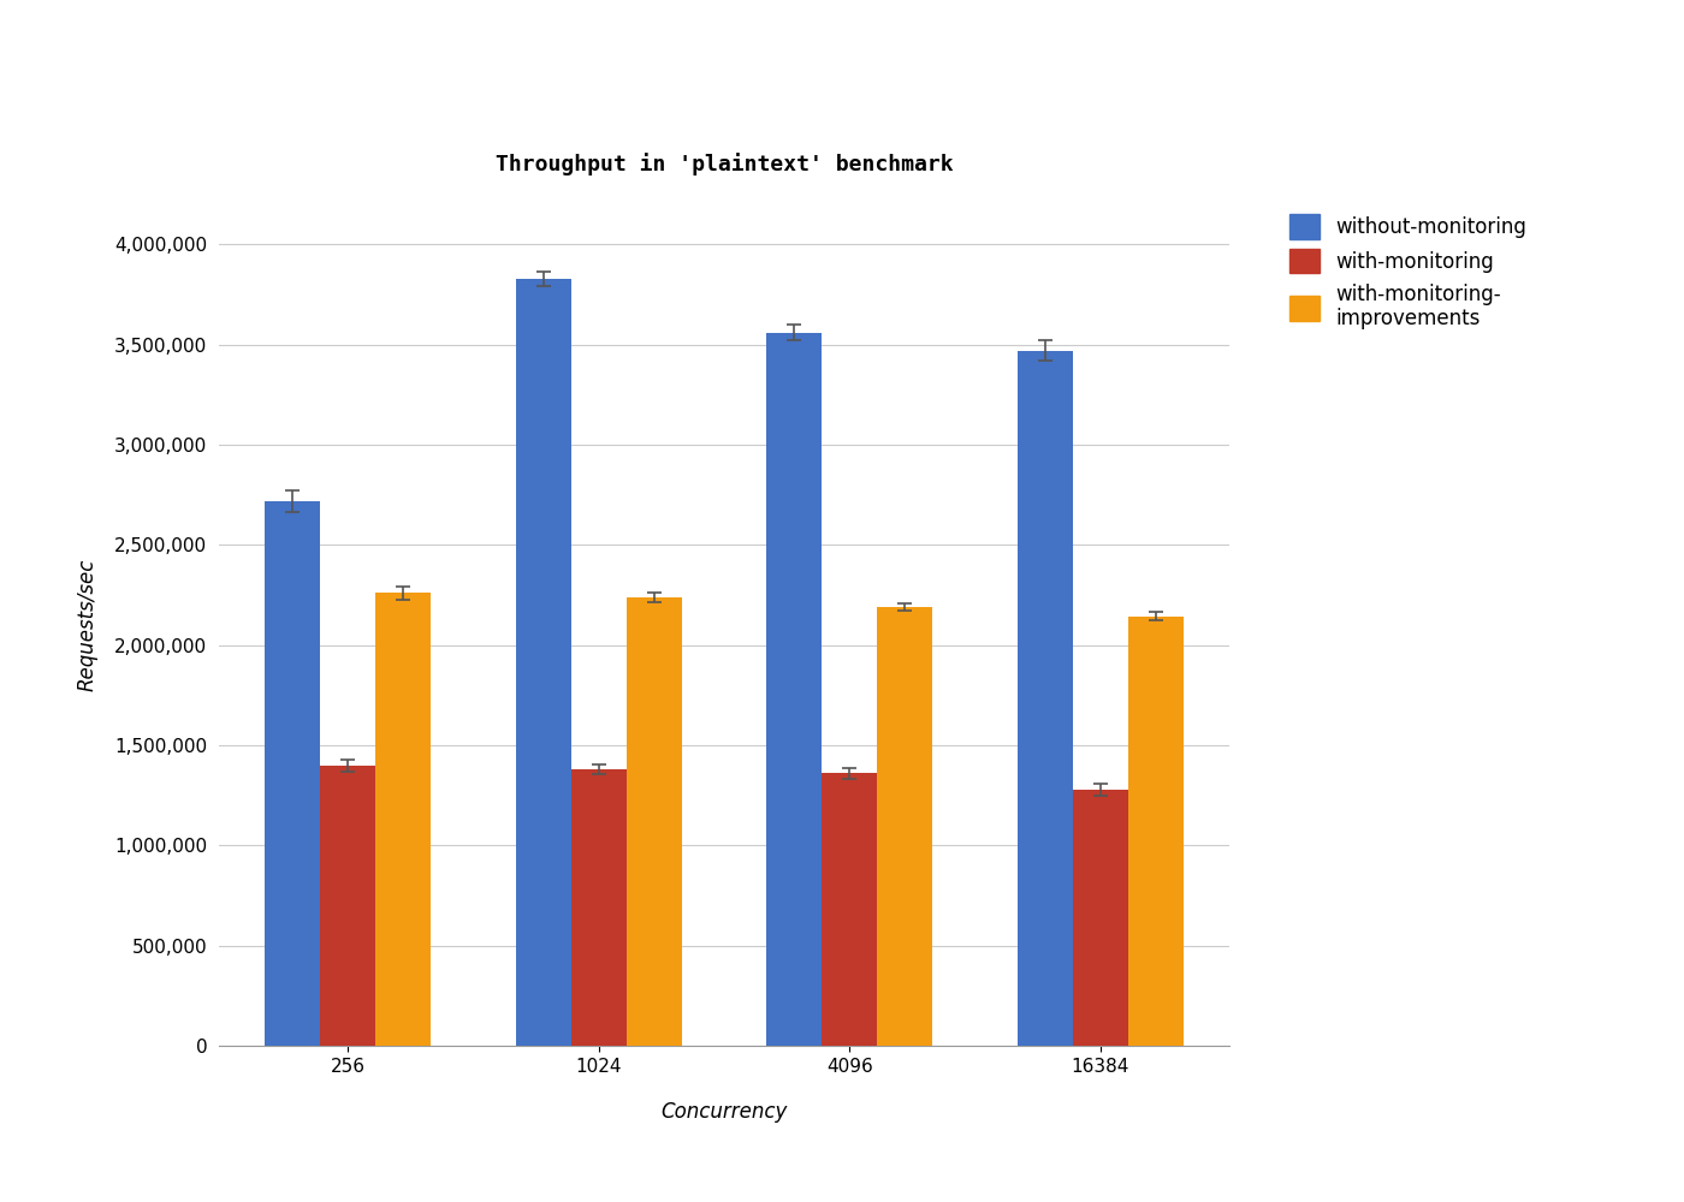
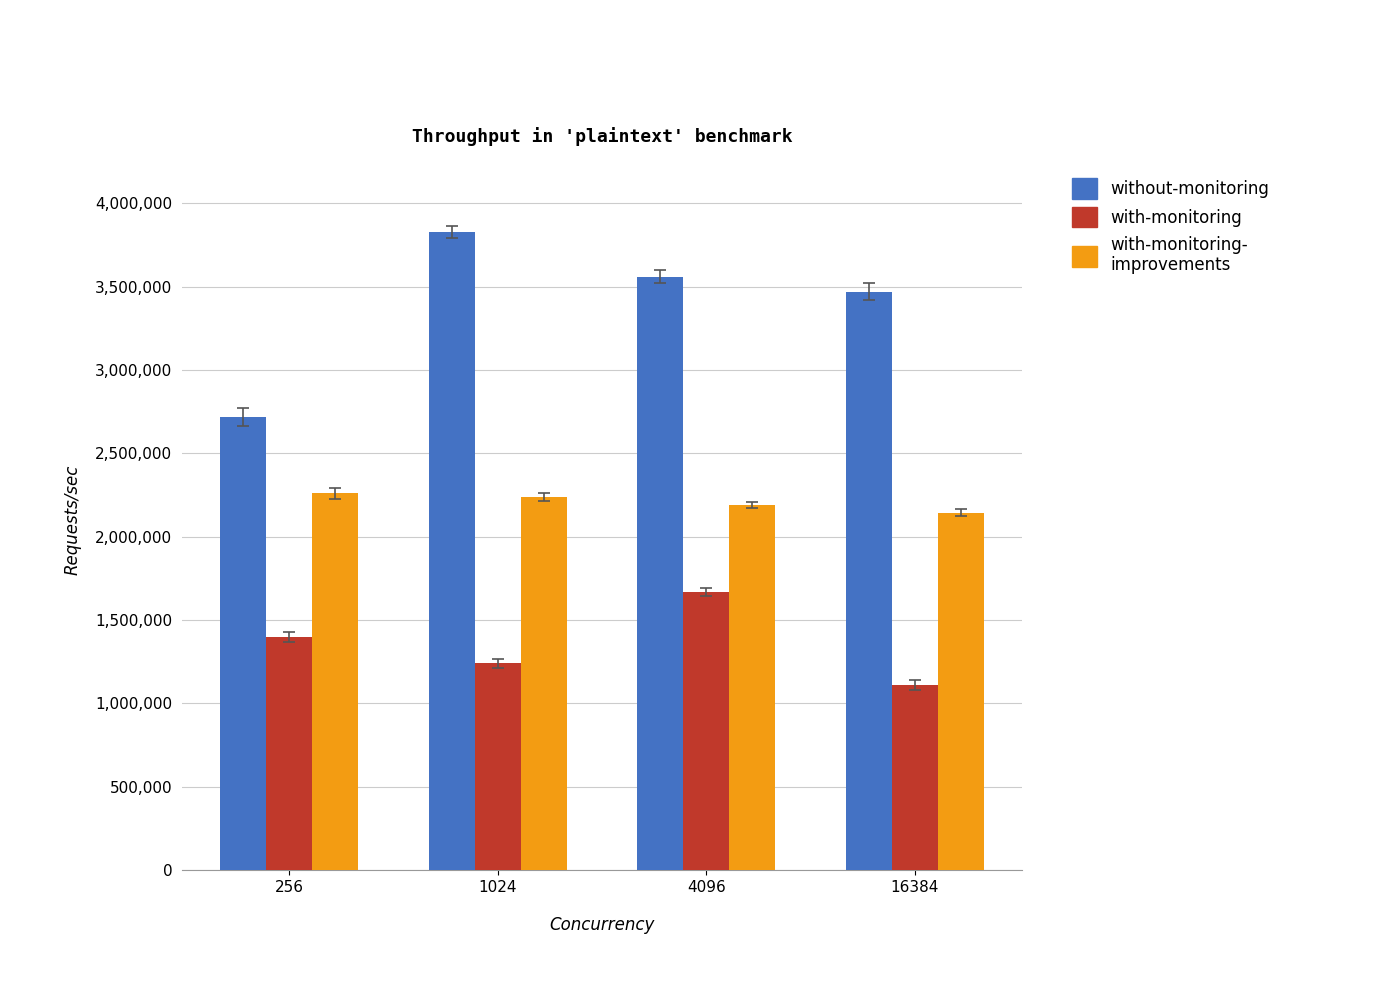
with-monitoring/1024: 1,380,000 -> 1,240,000
with-monitoring/4096: 1,360,000 -> 1,670,000
with-monitoring/16384: 1,280,000 -> 1,110,000
